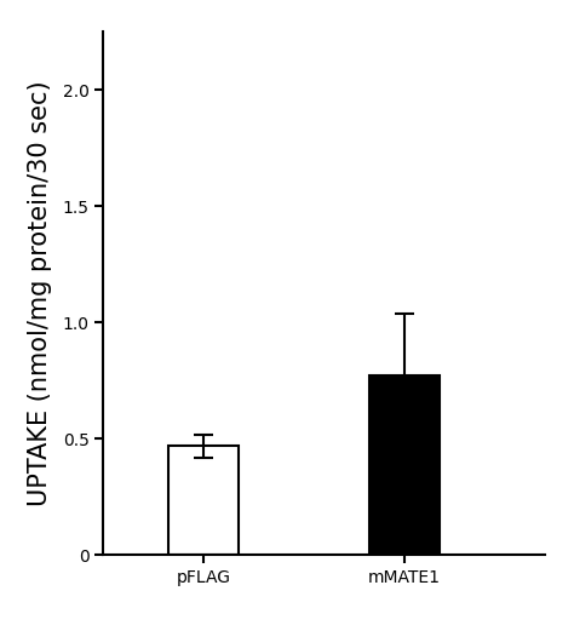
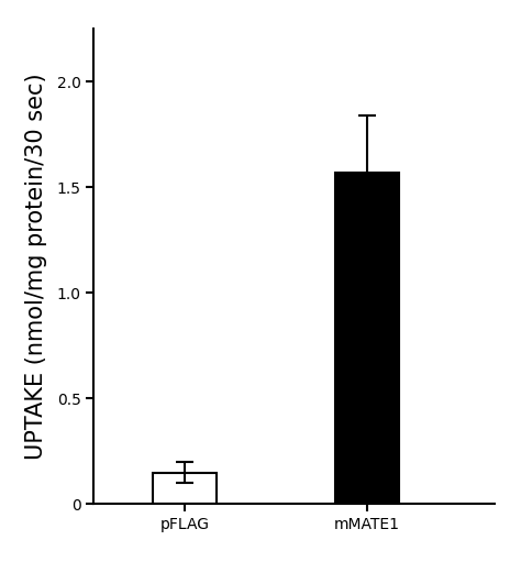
pFLAG: 0.47 -> 0.15
mMATE1: 0.77 -> 1.57
